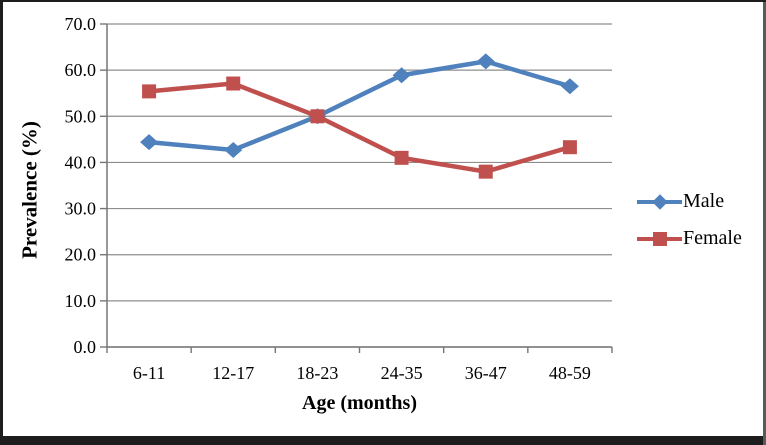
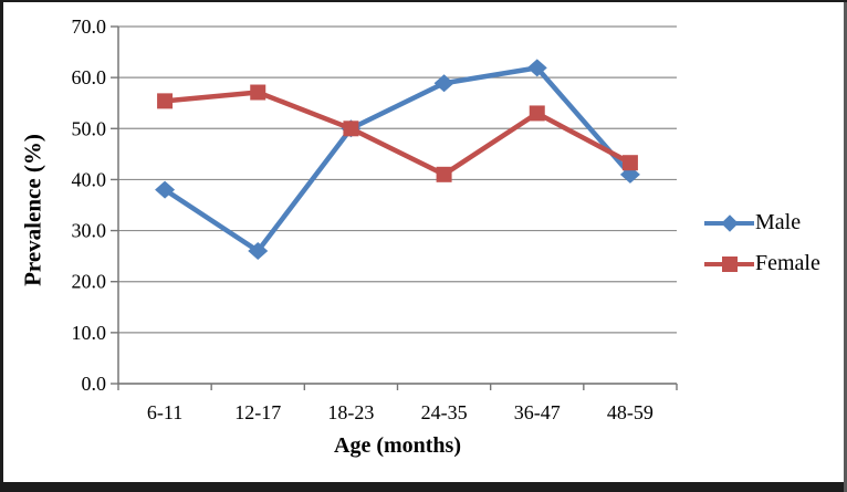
Male/6-11: 44 -> 38
Male/12-17: 43 -> 26
Female/36-47: 38 -> 53
Male/48-59: 56 -> 41
